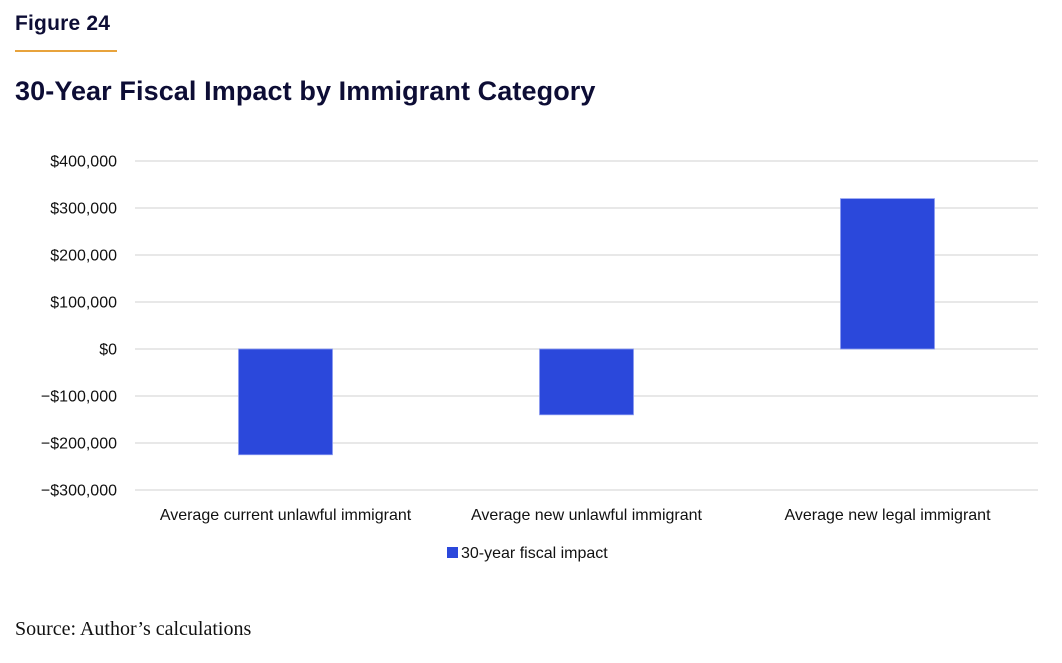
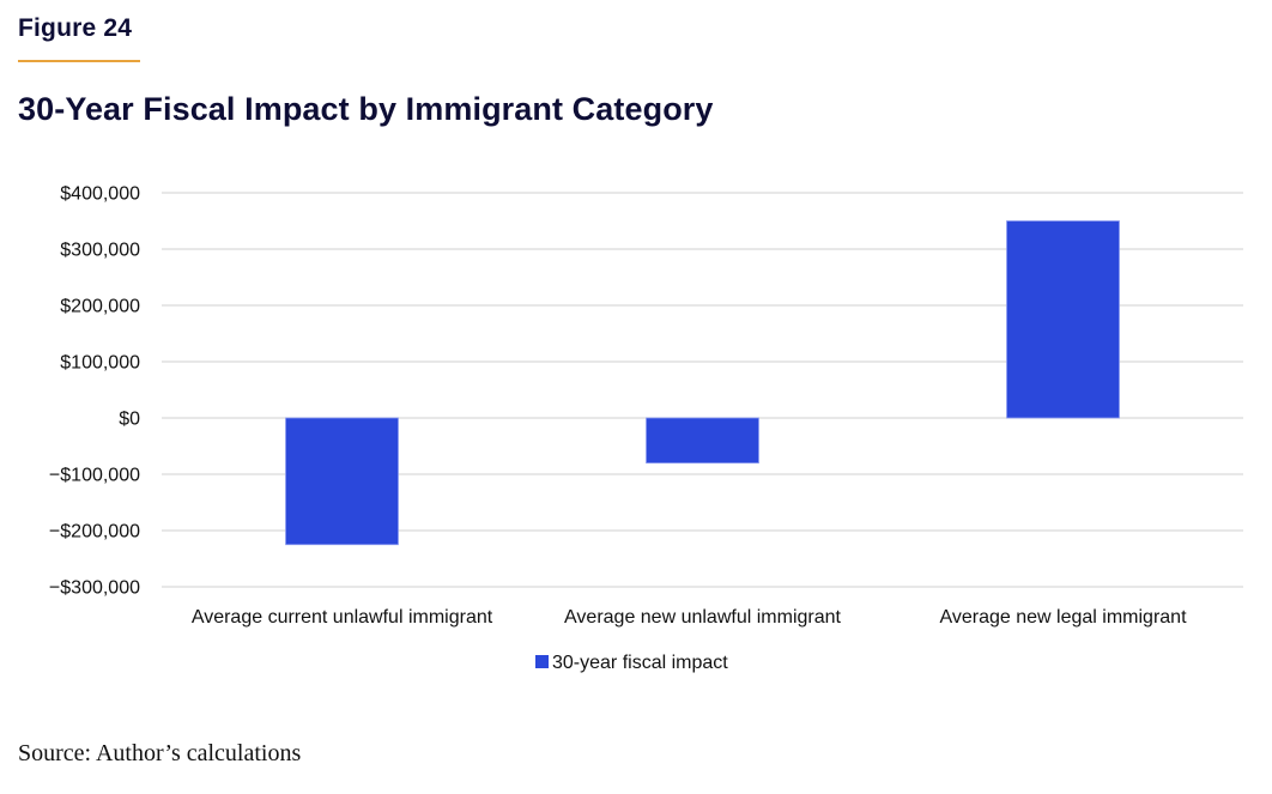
Average new unlawful immigrant: -$140000 -> -$80000
Average new legal immigrant: $320000 -> $350000
